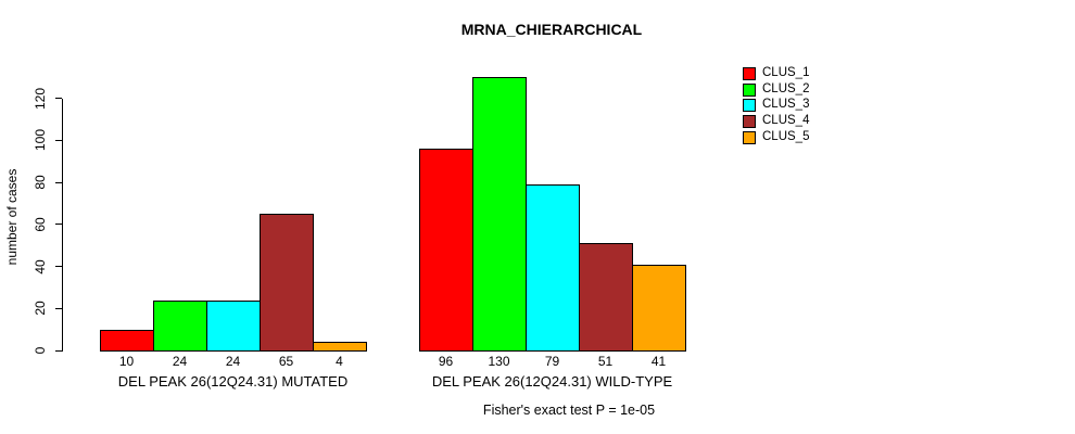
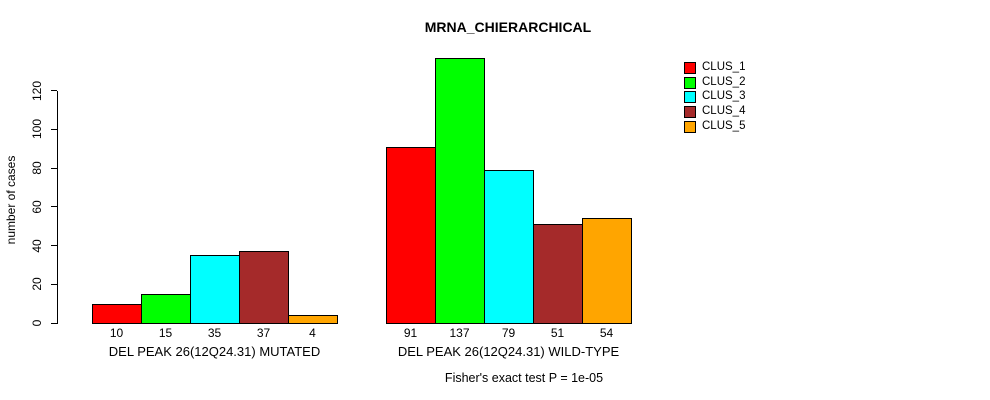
CLUS_2/DEL PEAK 26(12Q24.31) MUTATED: 24 -> 15
CLUS_3/DEL PEAK 26(12Q24.31) MUTATED: 24 -> 35
CLUS_4/DEL PEAK 26(12Q24.31) MUTATED: 65 -> 37
CLUS_1/DEL PEAK 26(12Q24.31) WILD-TYPE: 96 -> 91
CLUS_2/DEL PEAK 26(12Q24.31) WILD-TYPE: 130 -> 137
CLUS_5/DEL PEAK 26(12Q24.31) WILD-TYPE: 41 -> 54
